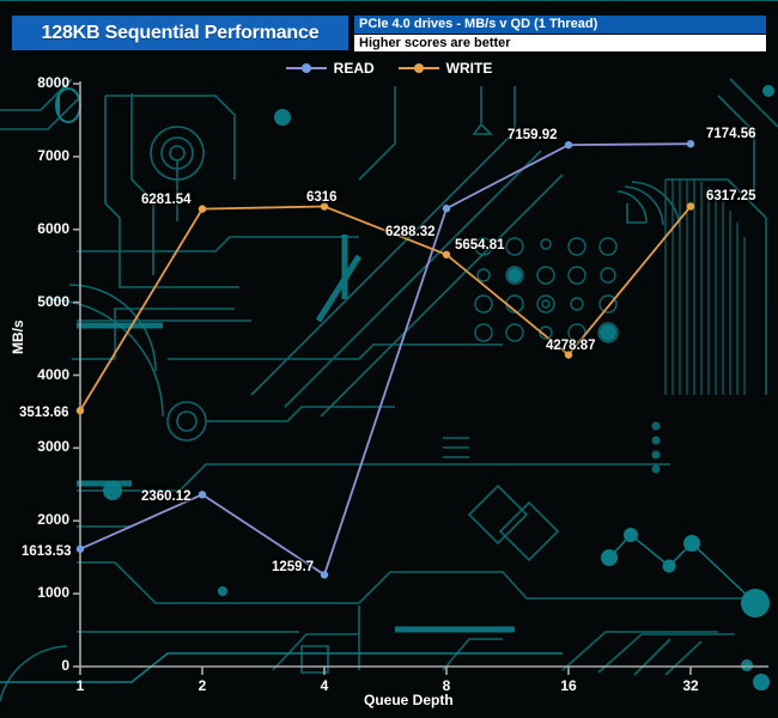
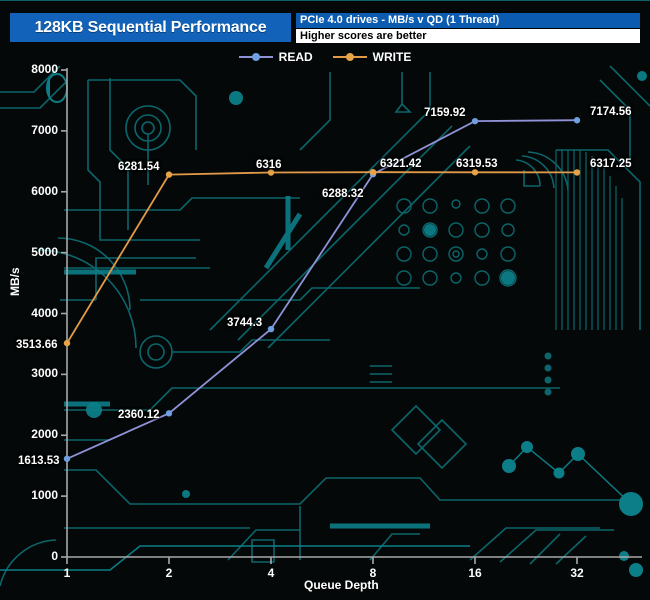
READ/4: 1259.7 -> 3744.3
WRITE/8: 5654.81 -> 6321.42
WRITE/16: 4278.87 -> 6319.53
